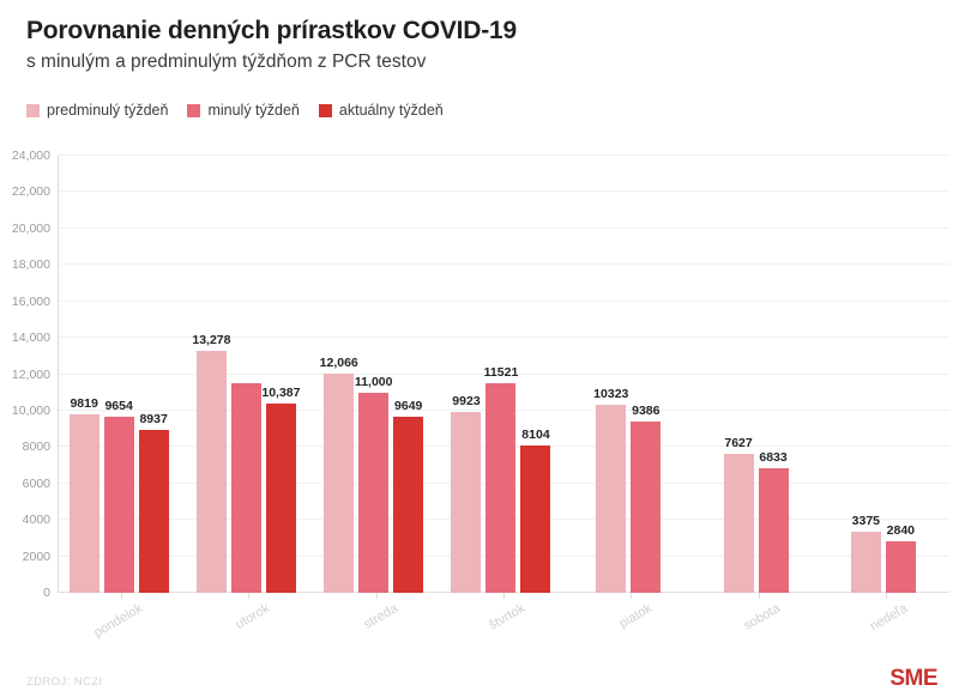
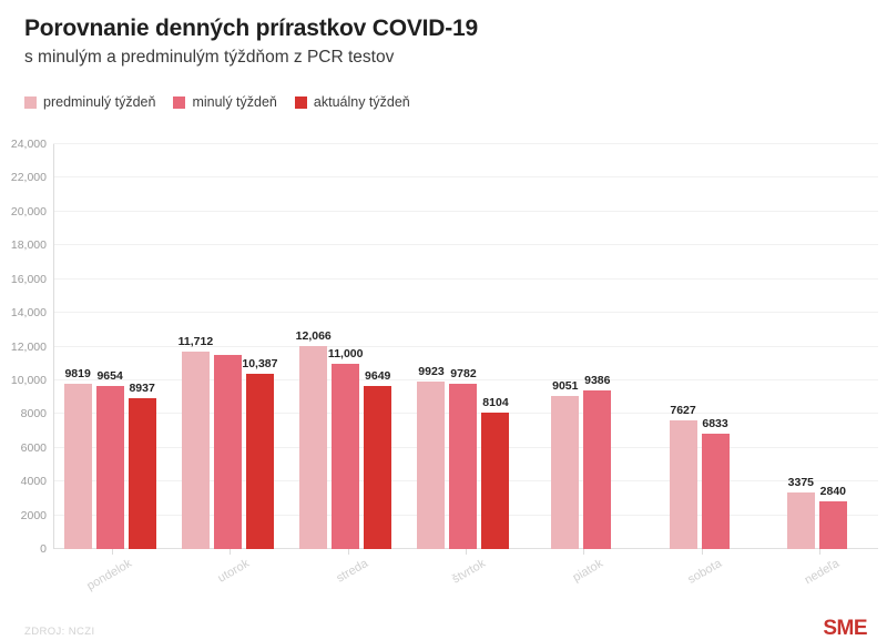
predminulý týždeň/utorok: 13,278 -> 11,712
minulý týždeň/štvrtok: 11521 -> 9782
predminulý týždeň/piatok: 10323 -> 9051
